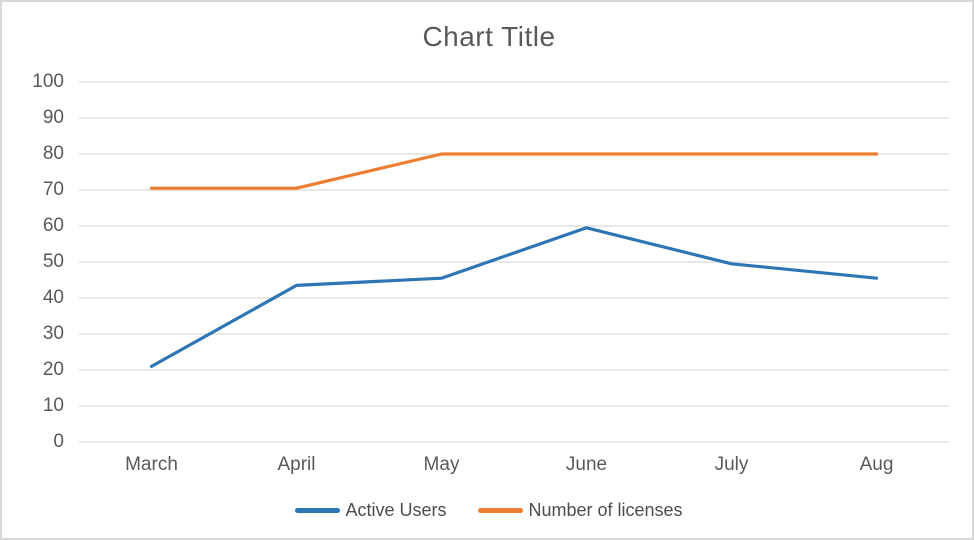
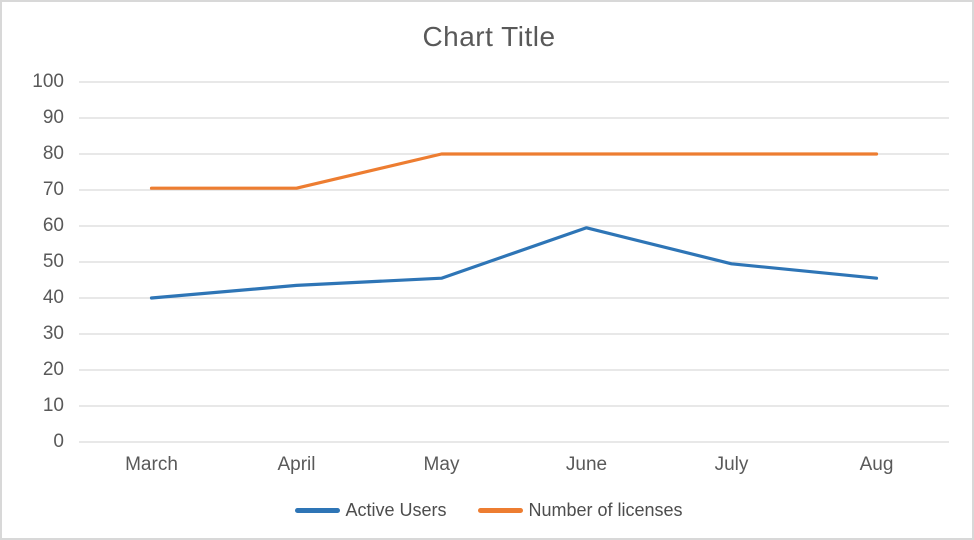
Active Users/March: 21 -> 40
